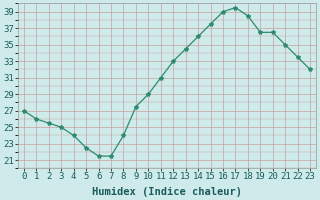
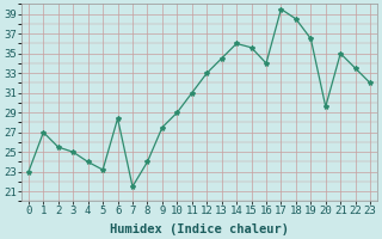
0: 27.0 -> 23.0
1: 26.0 -> 27.0
5: 22.5 -> 23.2
6: 21.5 -> 28.4
15: 37.5 -> 35.6
16: 39.0 -> 34.0
20: 36.5 -> 29.6
